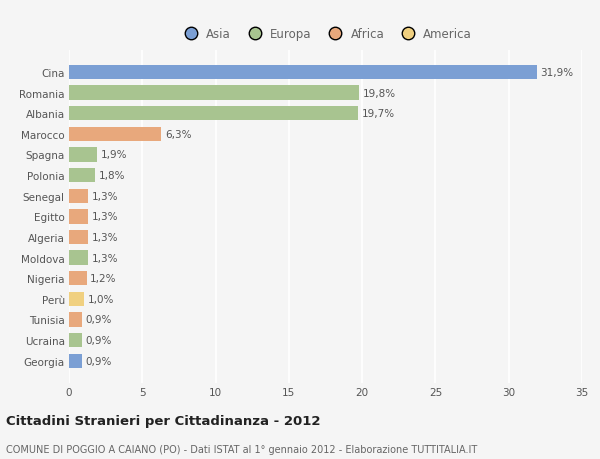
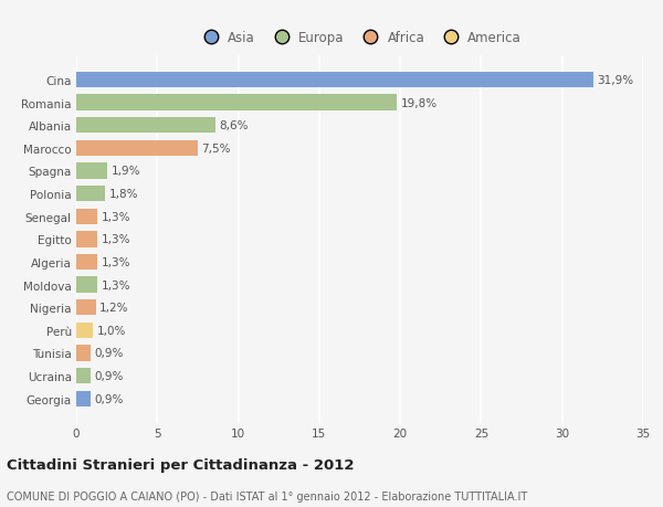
Albania: 19,7% -> 8,6%
Marocco: 6,3% -> 7,5%
